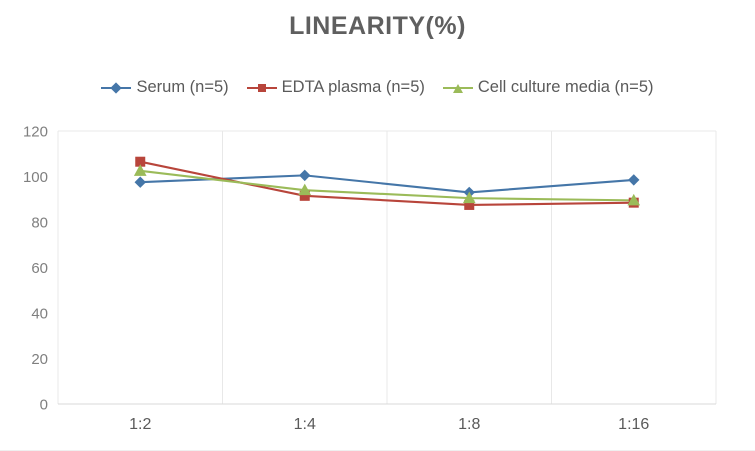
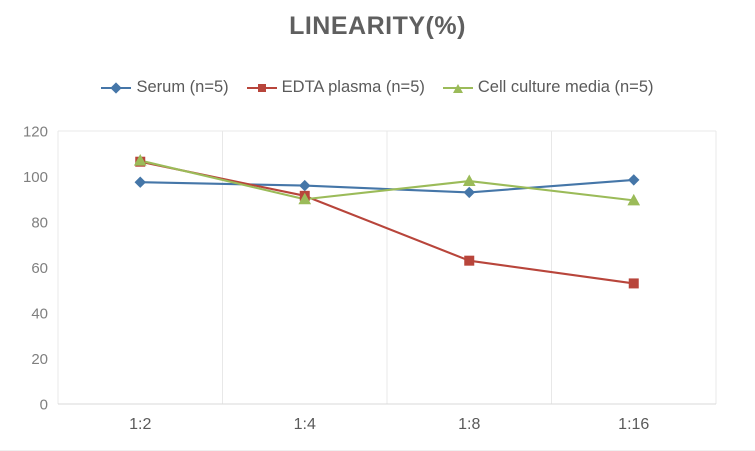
Cell culture media (n=5)/1:2: 102 -> 107
Serum (n=5)/1:4: 100 -> 96
Cell culture media (n=5)/1:4: 94 -> 90
EDTA plasma (n=5)/1:8: 88 -> 63
Cell culture media (n=5)/1:8: 90 -> 98
EDTA plasma (n=5)/1:16: 88 -> 53
